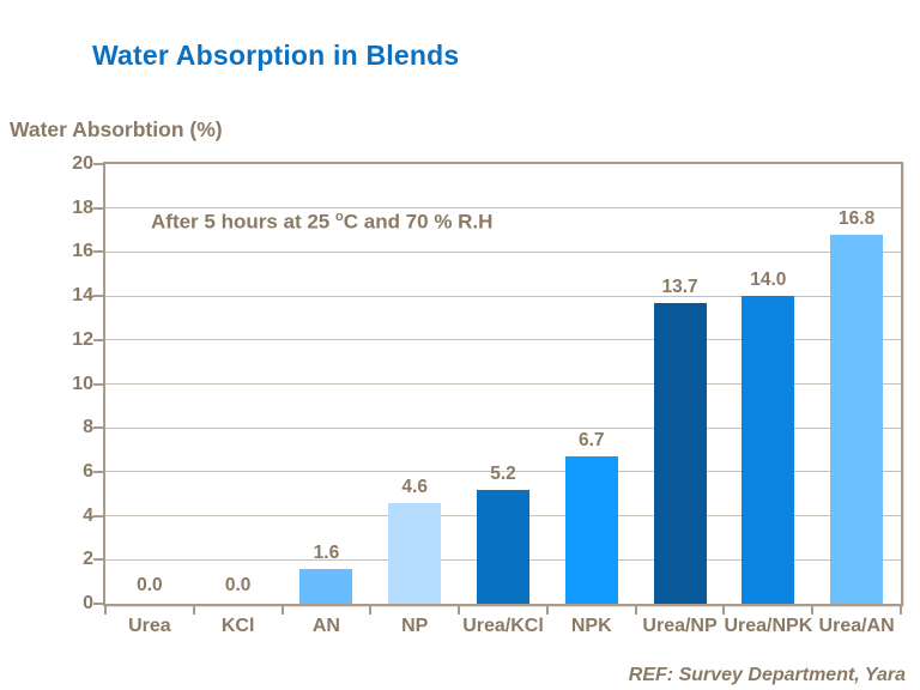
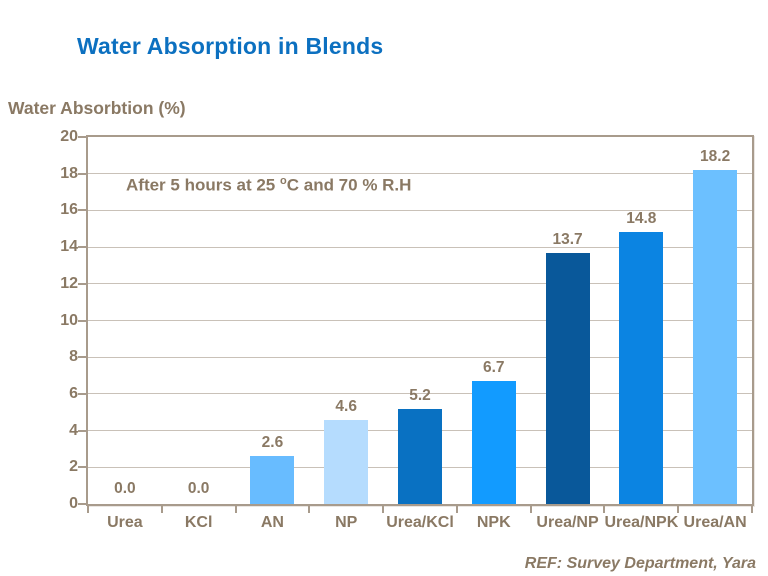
AN: 1.6 -> 2.6
Urea/NPK: 14.0 -> 14.8
Urea/AN: 16.8 -> 18.2
